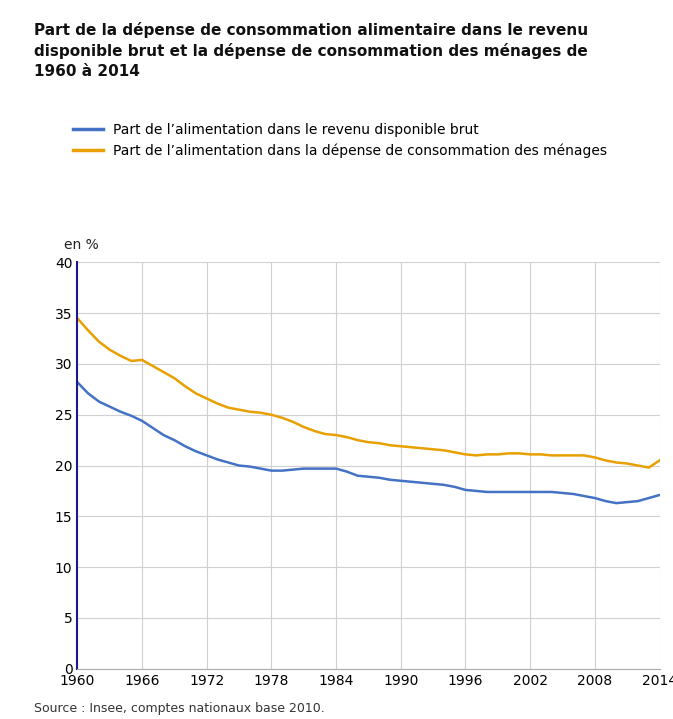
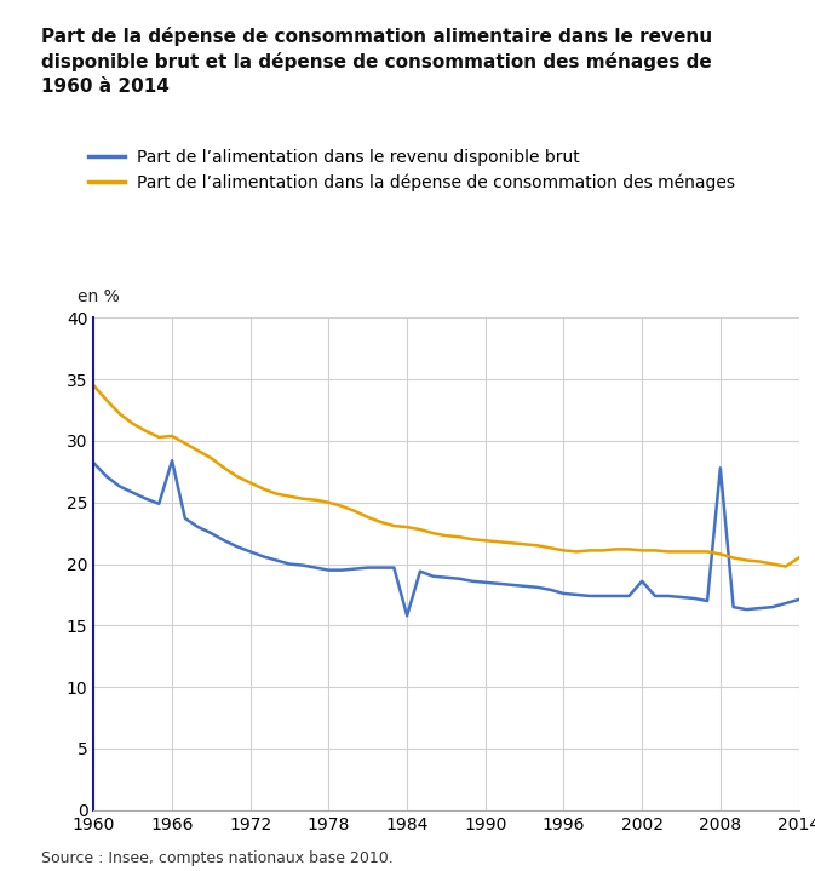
Part de l’alimentation dans le revenu disponible brut/1966: 24.4 -> 28.4
Part de l’alimentation dans le revenu disponible brut/1984: 19.7 -> 15.8
Part de l’alimentation dans le revenu disponible brut/2002: 17.4 -> 18.6
Part de l’alimentation dans le revenu disponible brut/2008: 16.8 -> 27.8
